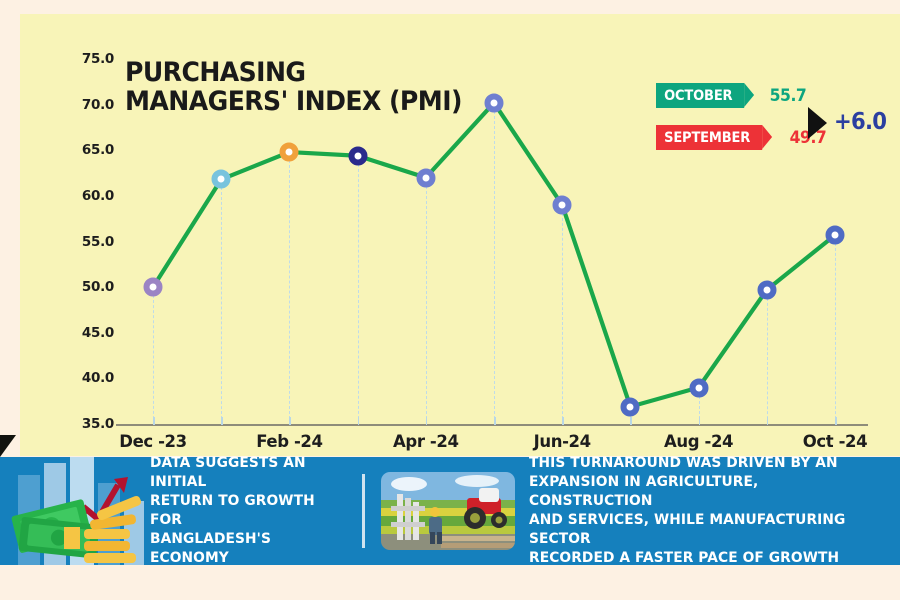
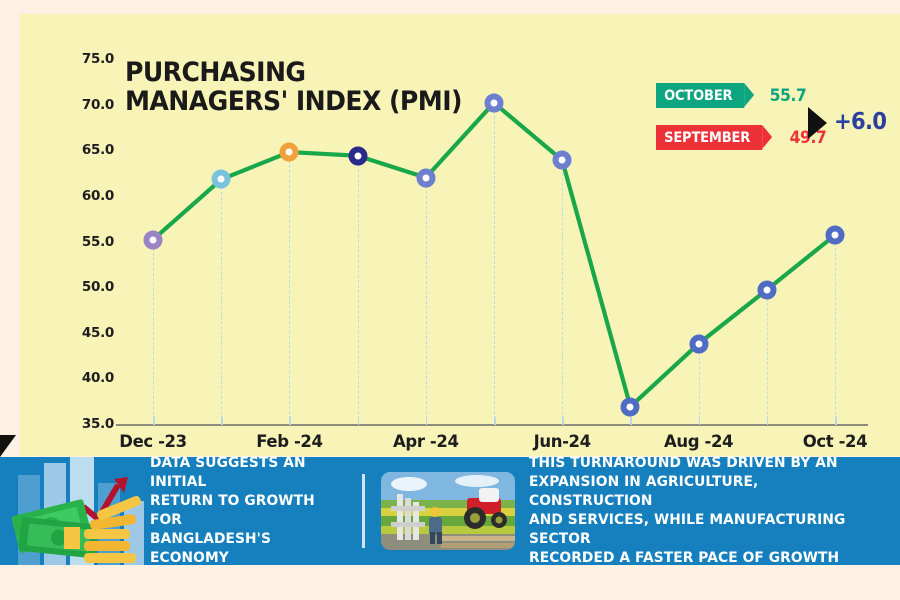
Dec -23: 50 -> 55
Jun-24: 59 -> 64
Aug -24: 39 -> 44
